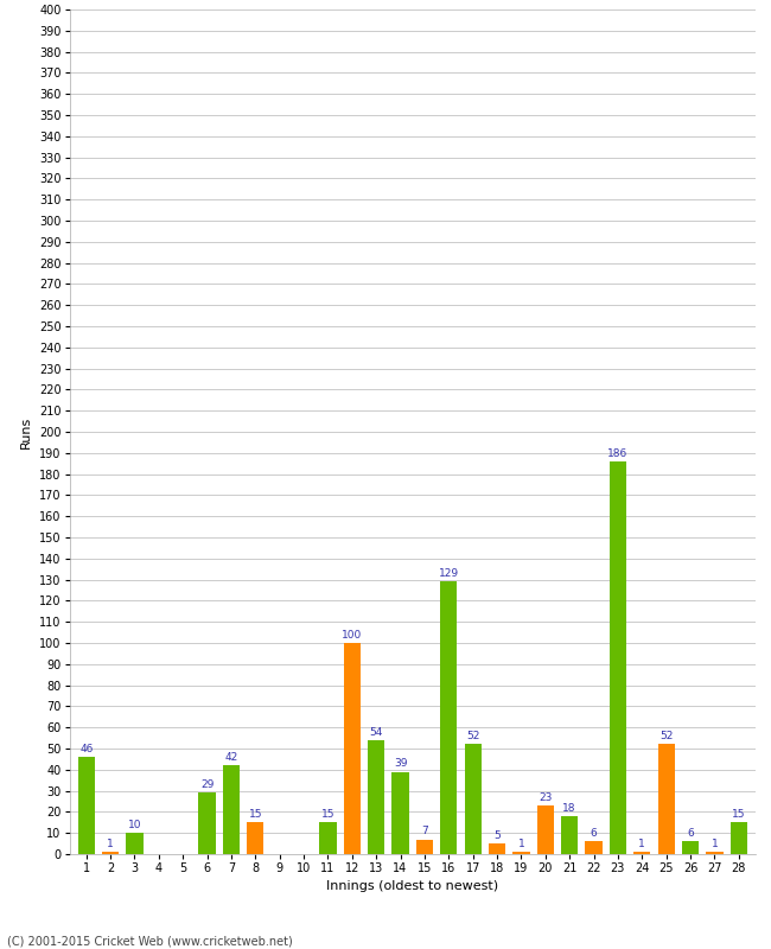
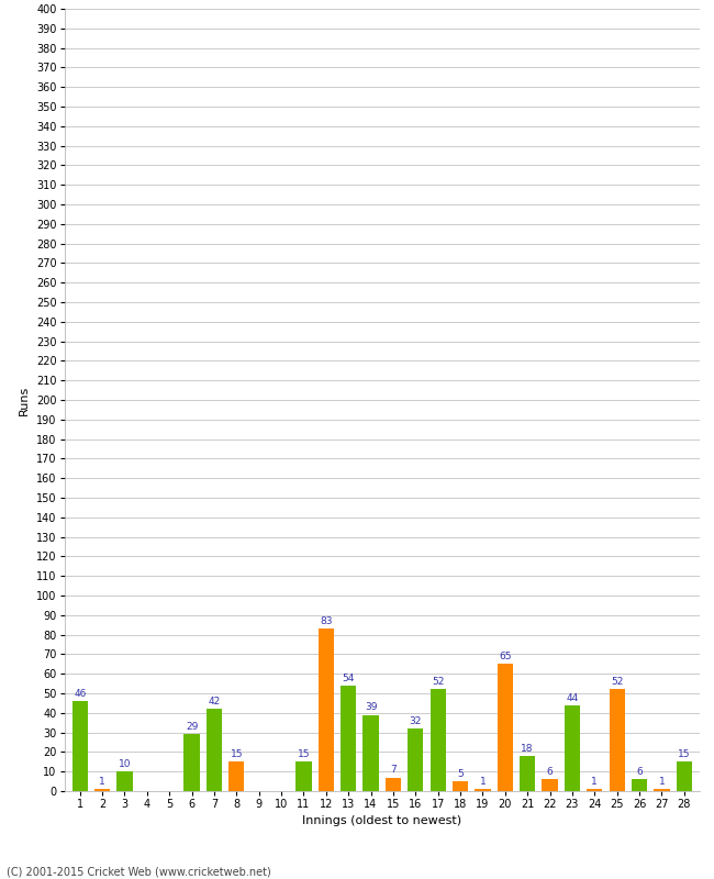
12: 100 -> 83
16: 129 -> 32
20: 23 -> 65
23: 186 -> 44
